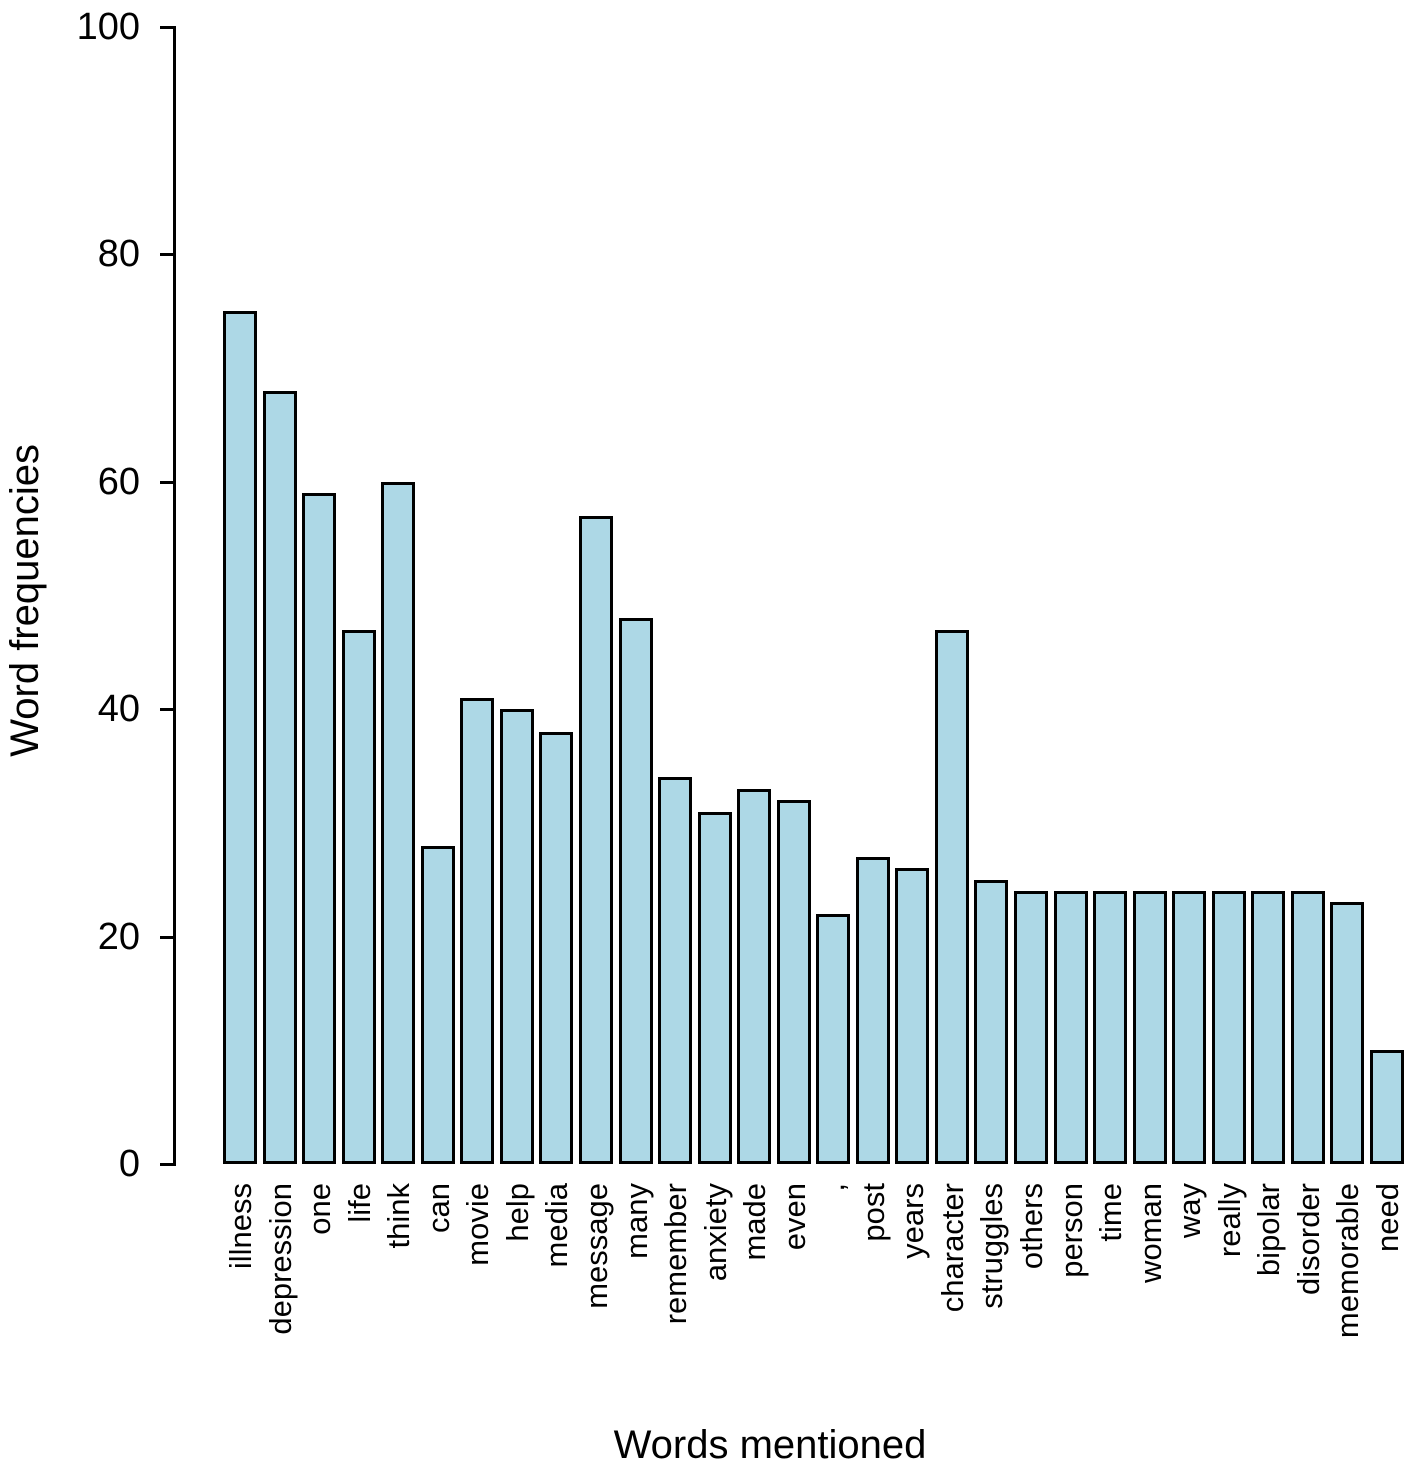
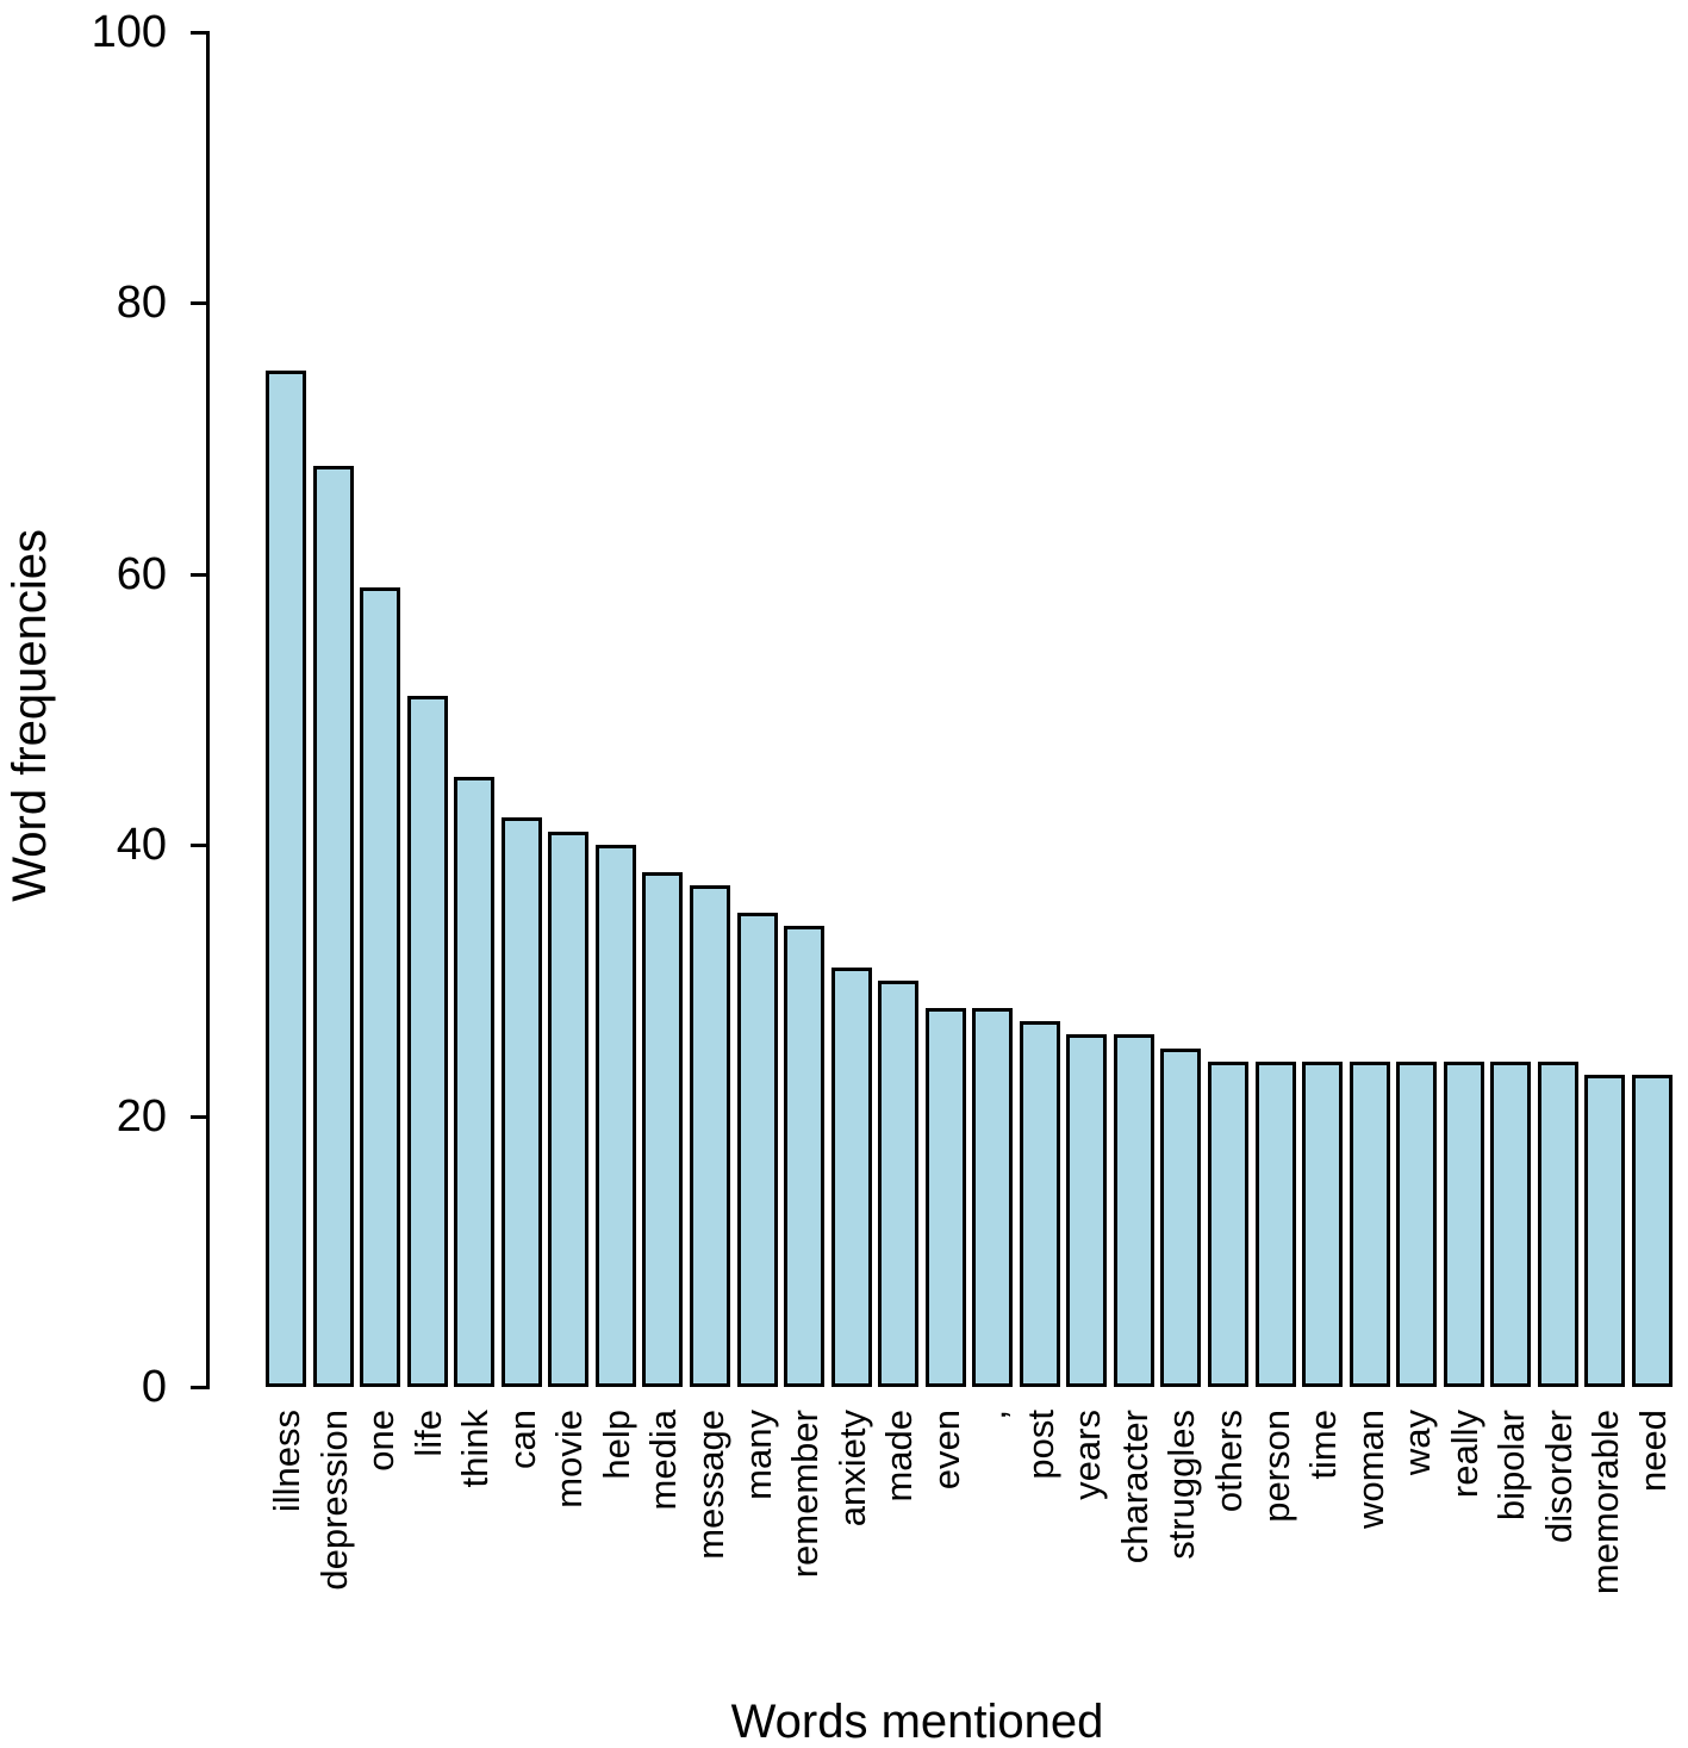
life: 47 -> 51
think: 60 -> 45
can: 28 -> 42
message: 57 -> 37
many: 48 -> 35
made: 33 -> 30
even: 32 -> 28
,: 22 -> 28
character: 47 -> 26
need: 10 -> 23
